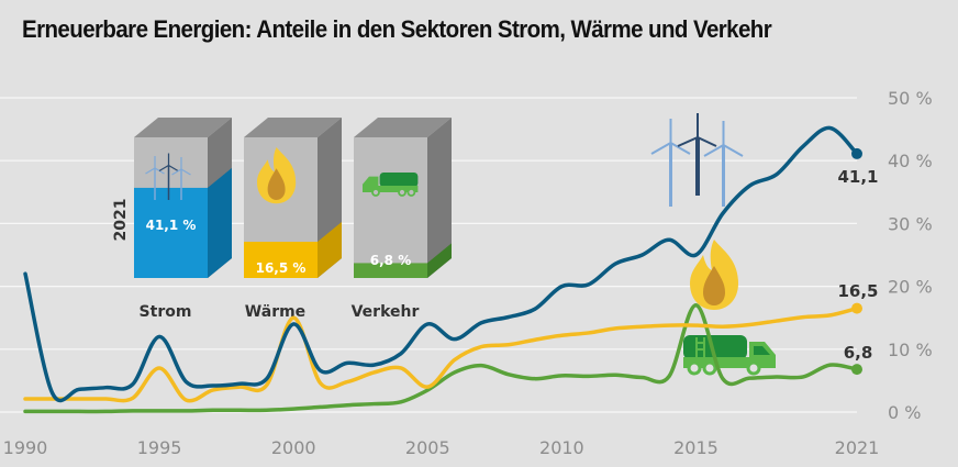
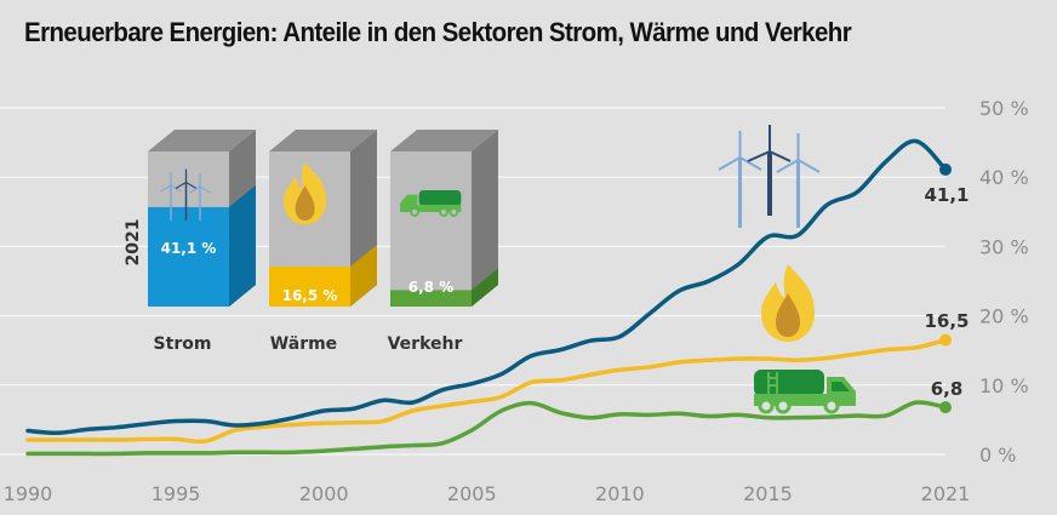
Strom/1990: 22% -> 3%
Strom/1995: 12% -> 5%
Wärme/1995: 7% -> 2%
Strom/2000: 14% -> 6%
Wärme/2000: 15% -> 4%
Strom/2005: 14% -> 10%
Wärme/2005: 4% -> 8%
Strom/2010: 20% -> 17%
Strom/2015: 25% -> 31%
Verkehr/2015: 17% -> 5%
